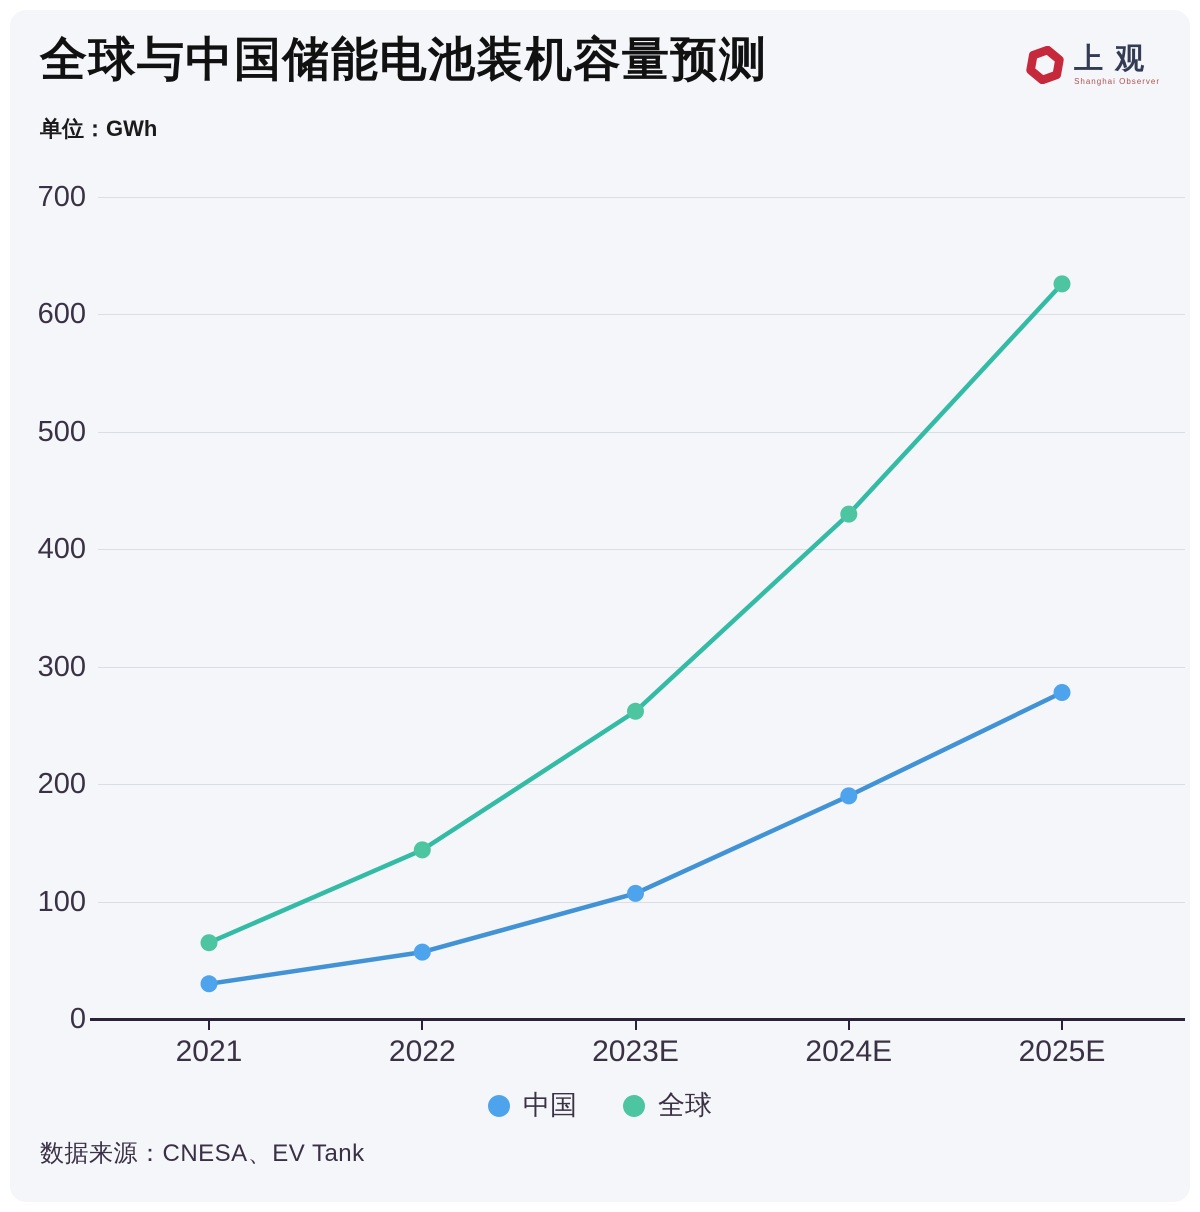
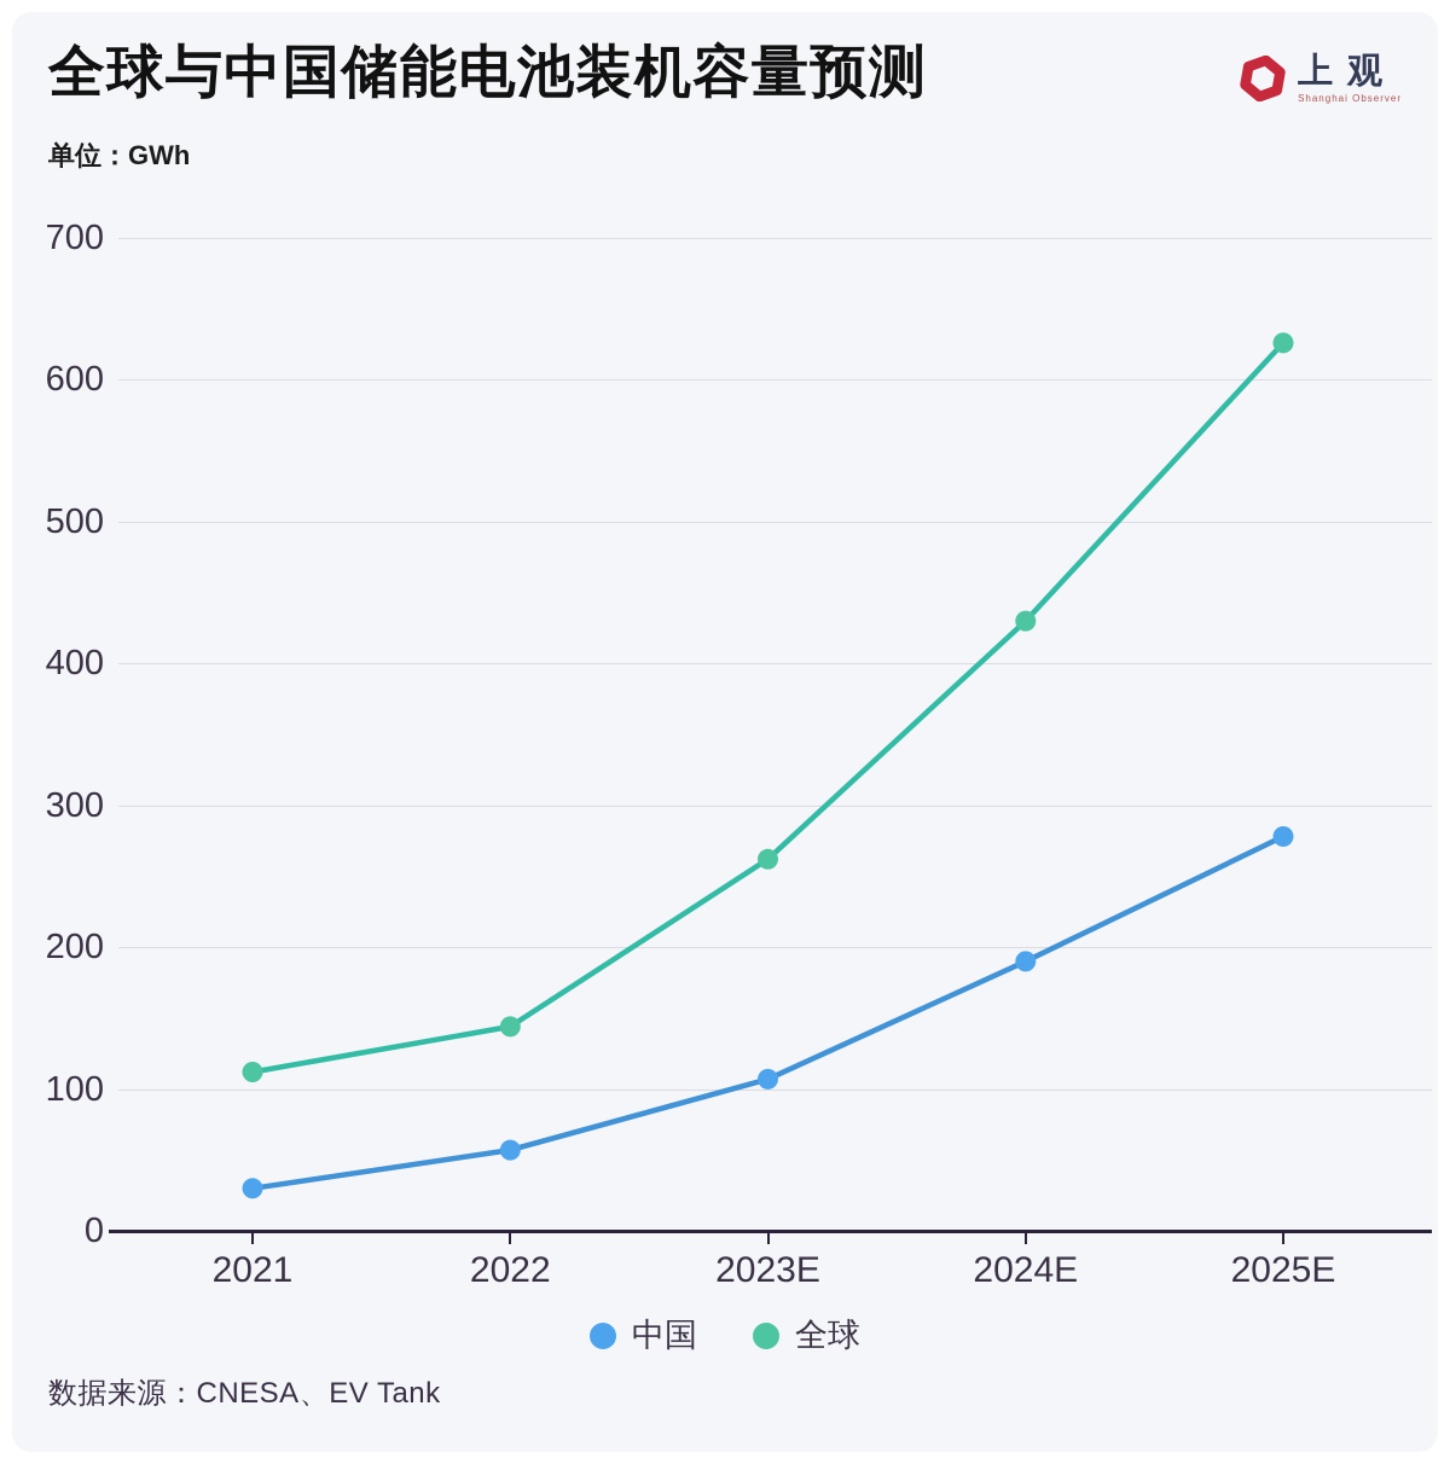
全球/2021: 65 -> 112
